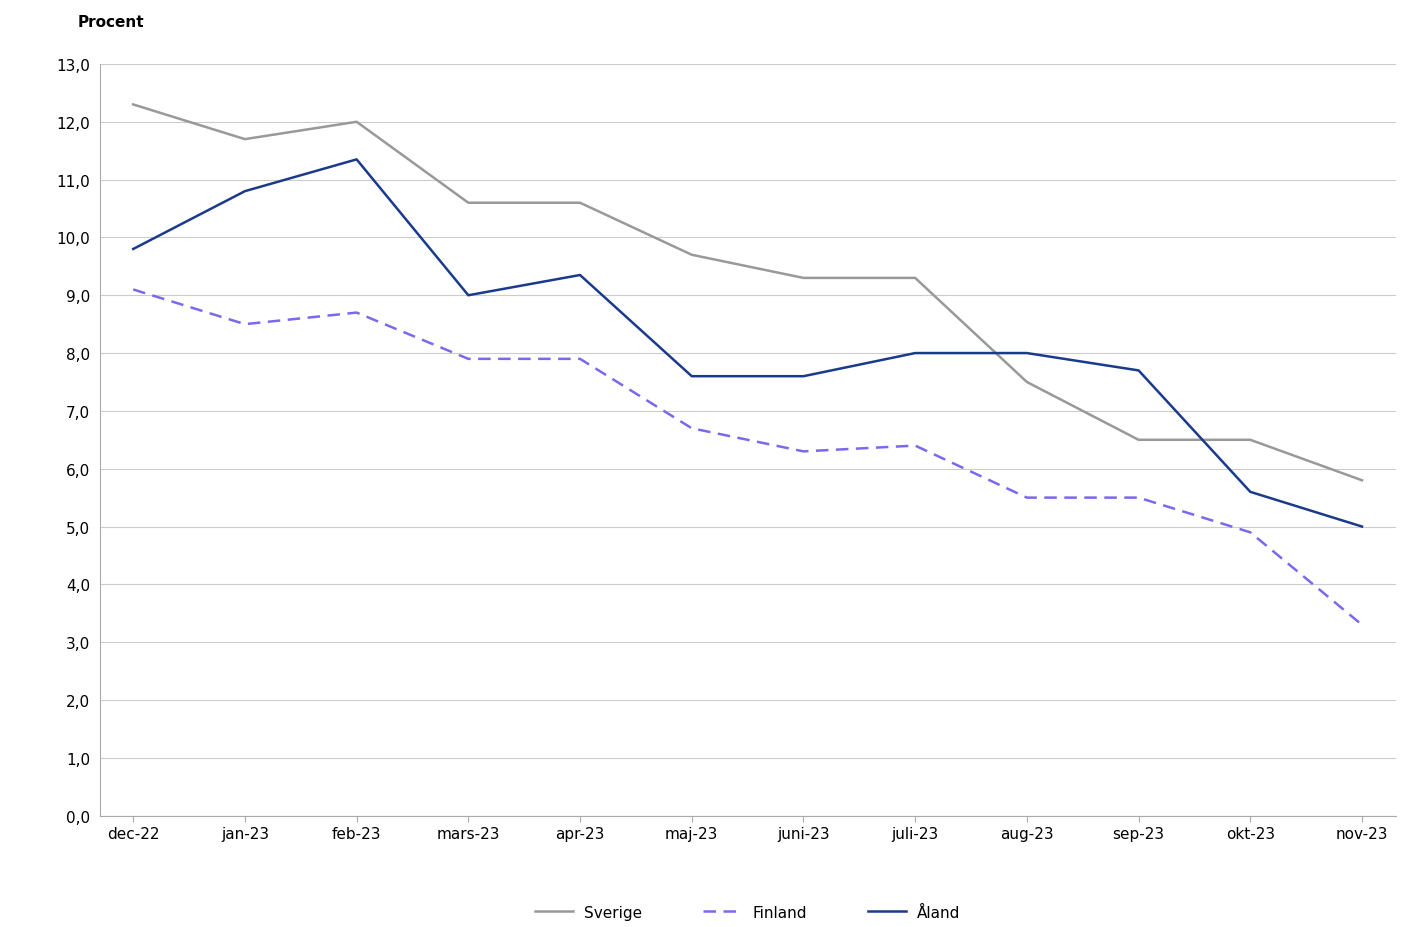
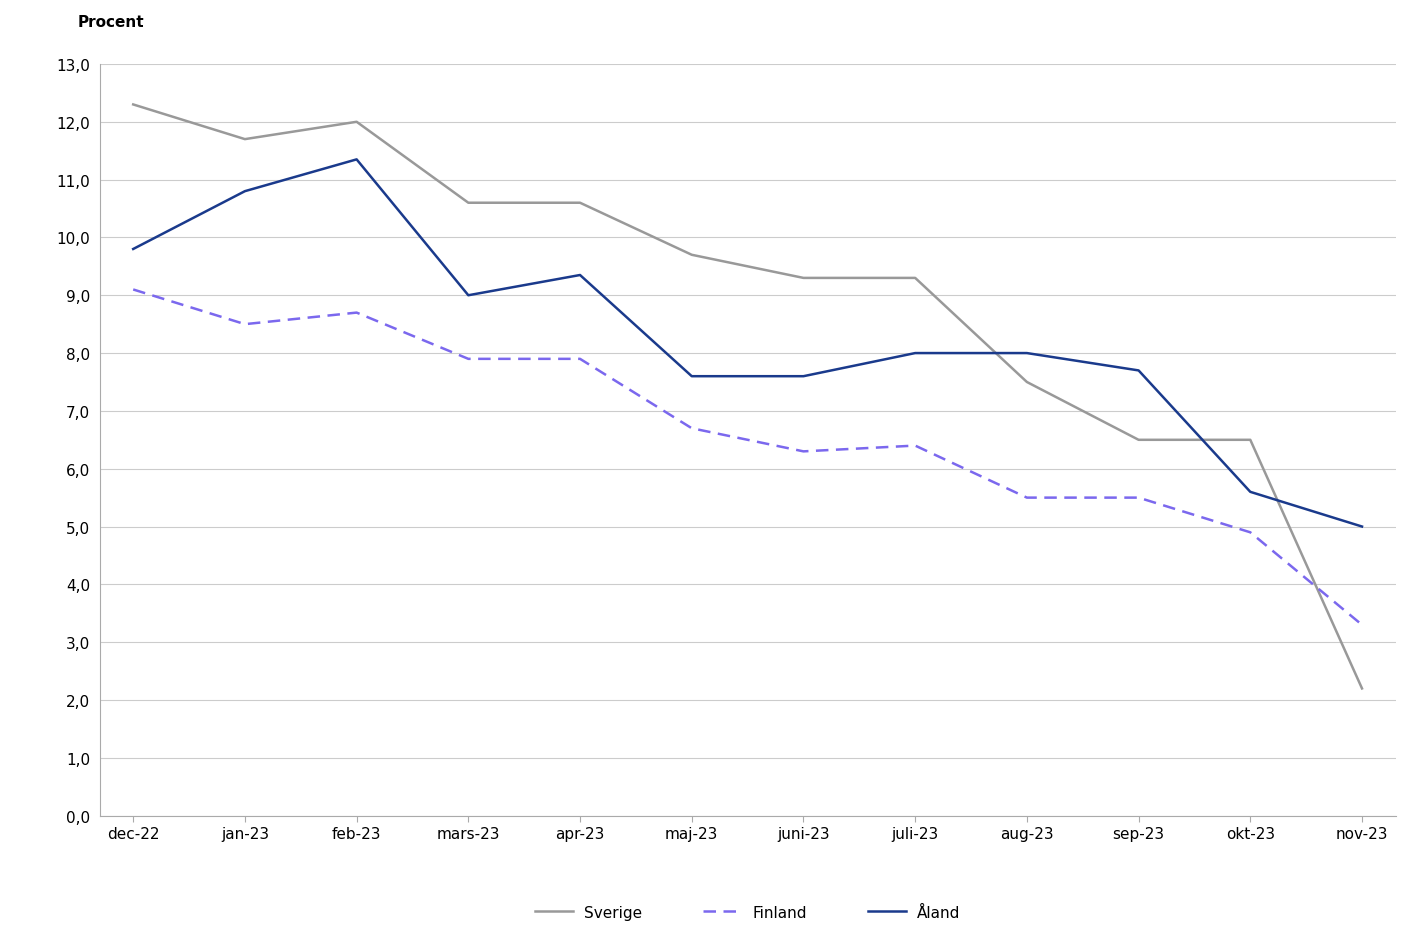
Sverige/nov-23: 5,8 -> 2,2
